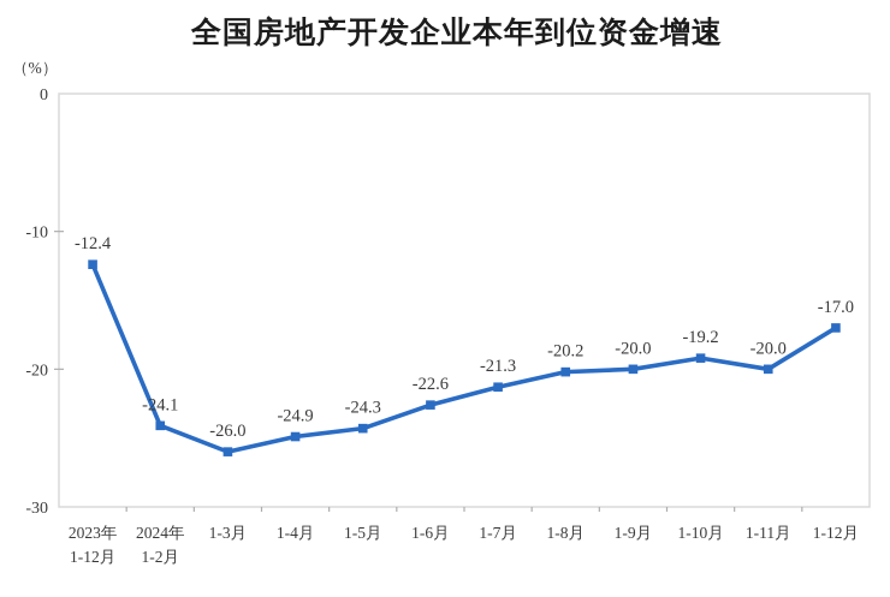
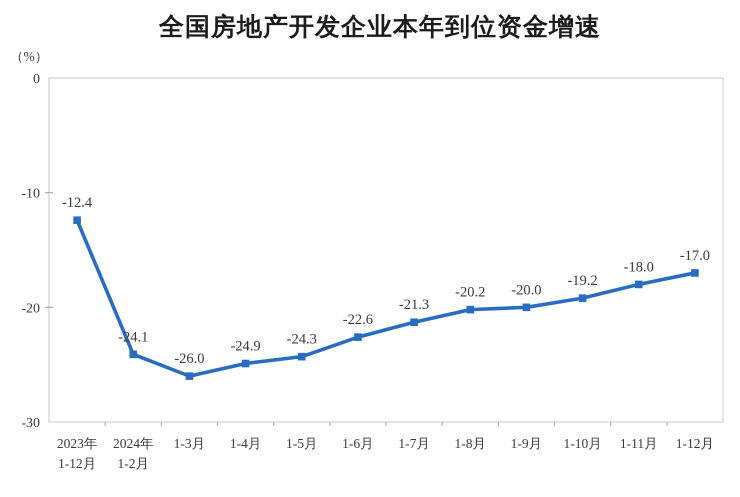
1-11月: -20.0 -> -18.0
